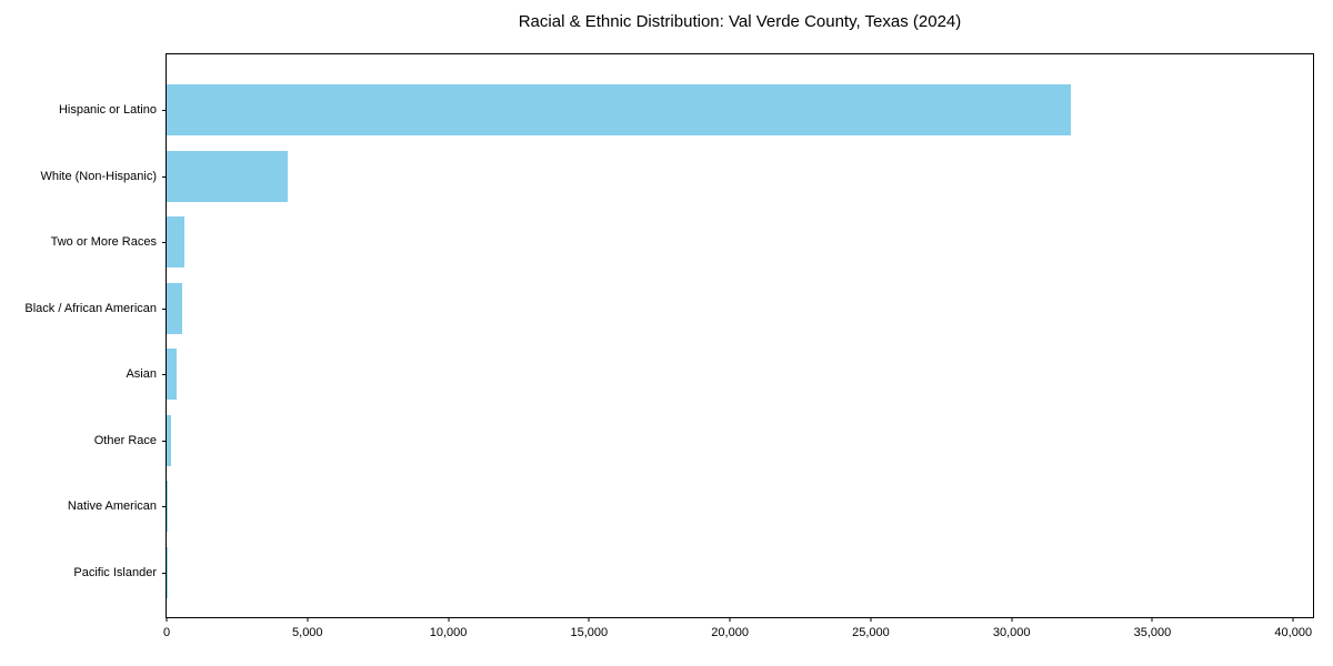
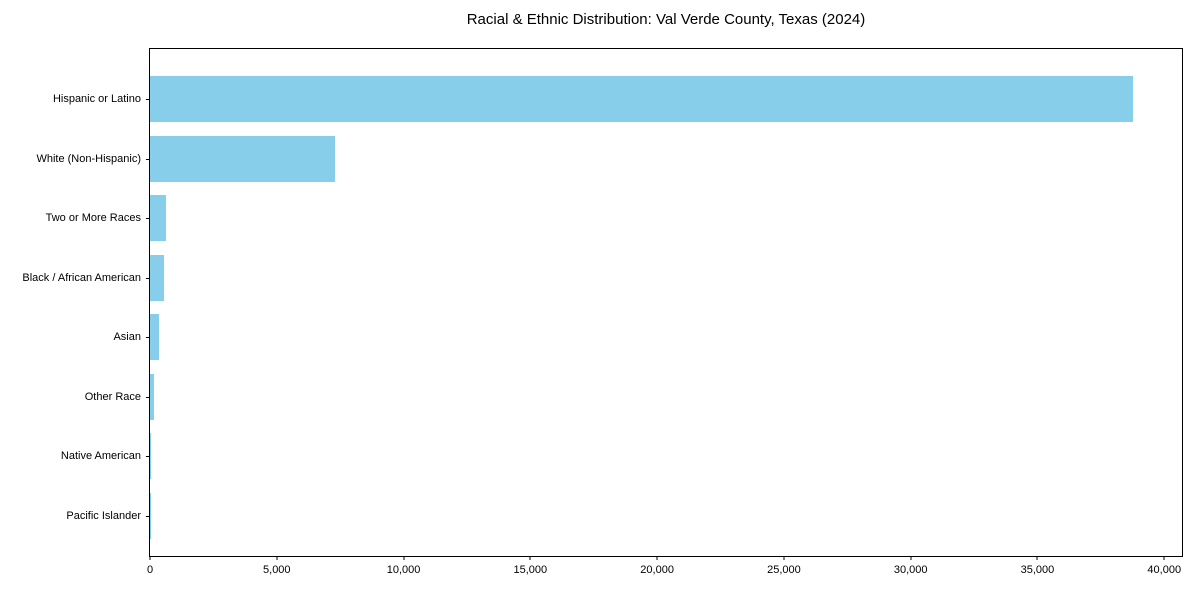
Hispanic or Latino: 32100 -> 38800
White (Non-Hispanic): 4300 -> 7300
